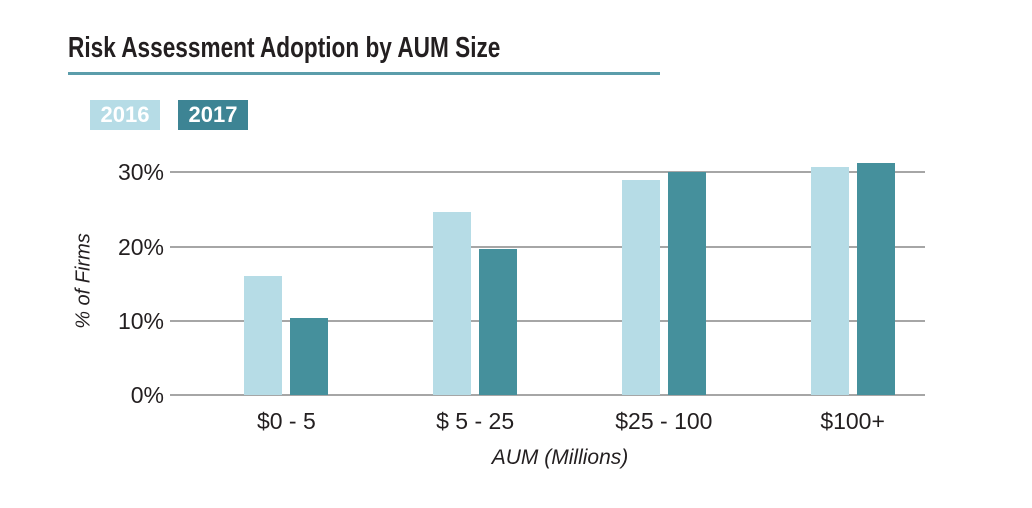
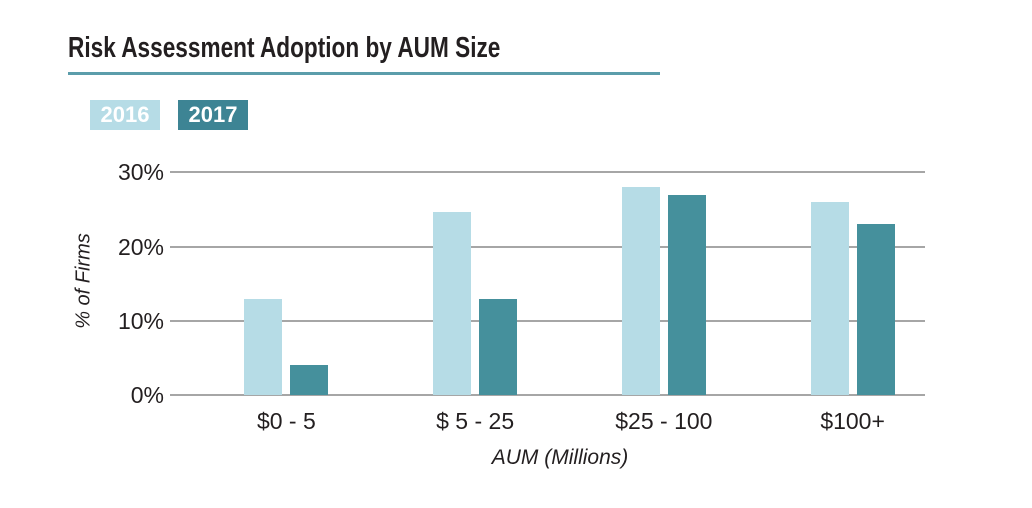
2016/$0 - 5: 16% -> 13%
2017/$0 - 5: 10% -> 4%
2017/$ 5 - 25: 20% -> 13%
2016/$25 - 100: 29% -> 28%
2017/$25 - 100: 30% -> 27%
2016/$100+: 31% -> 26%
2017/$100+: 31% -> 23%
